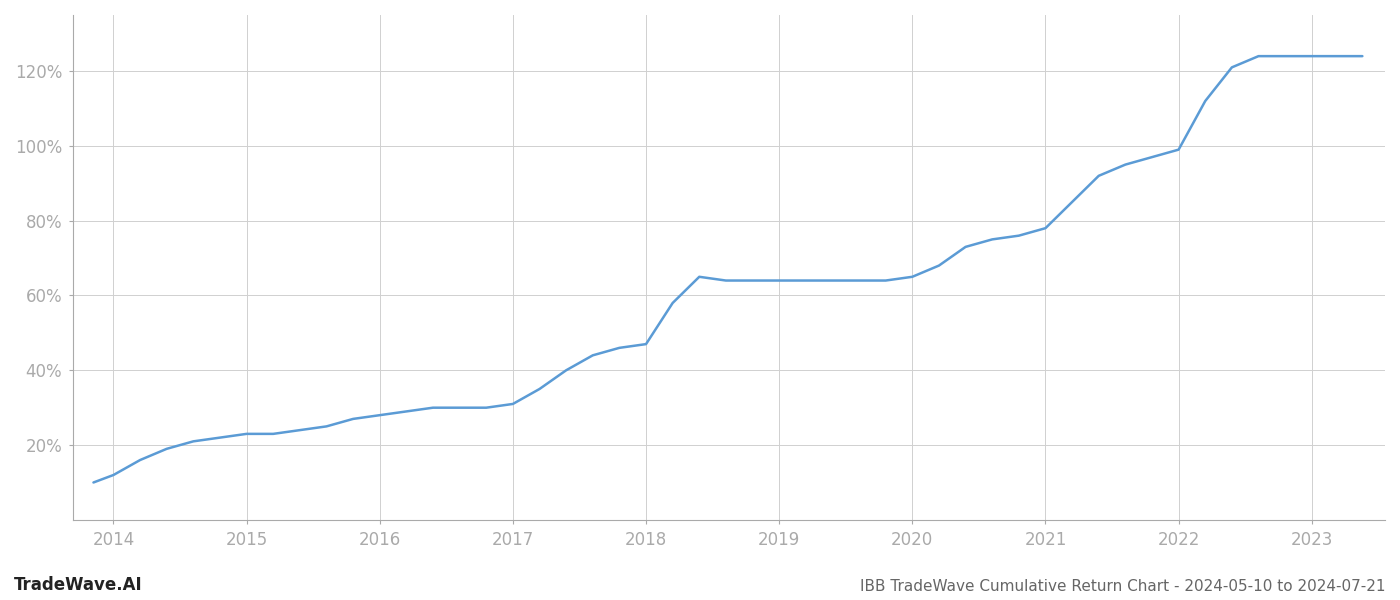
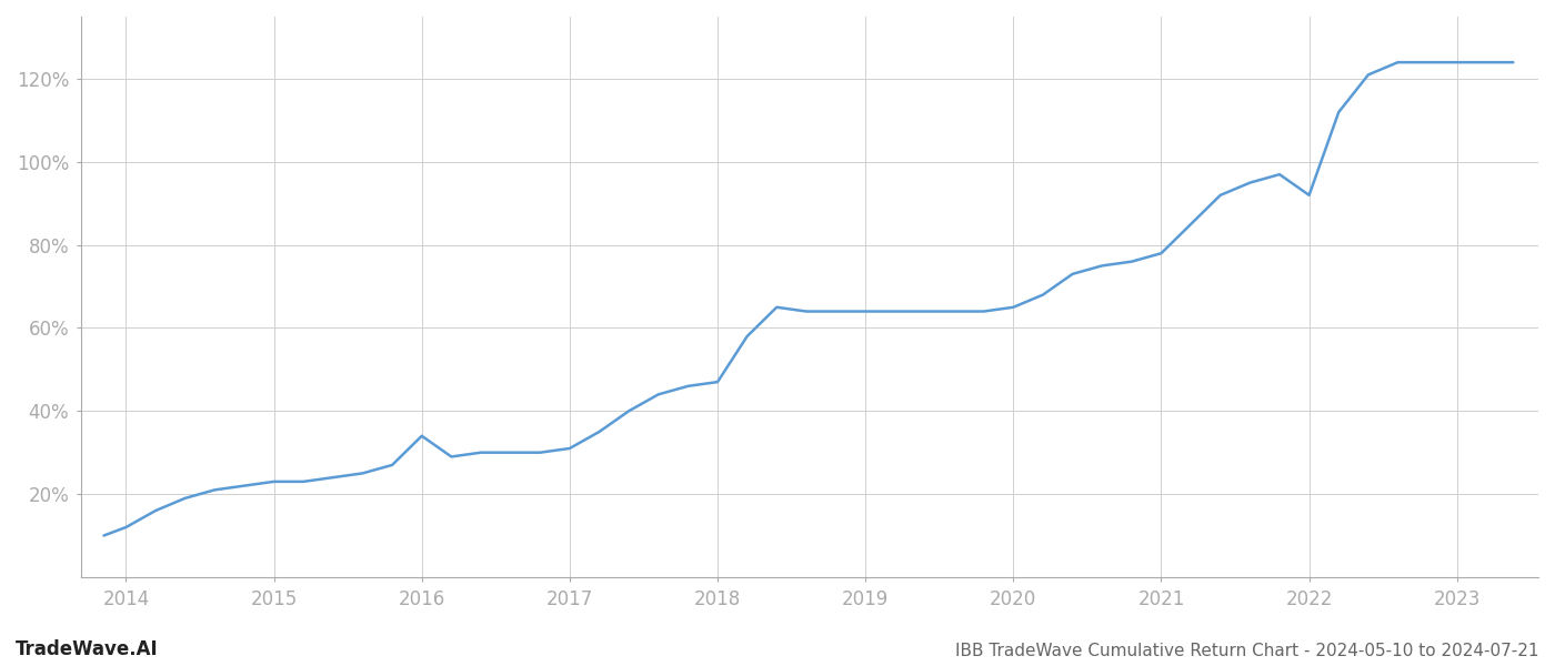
2016: 28% -> 34%
2022: 99% -> 92%
